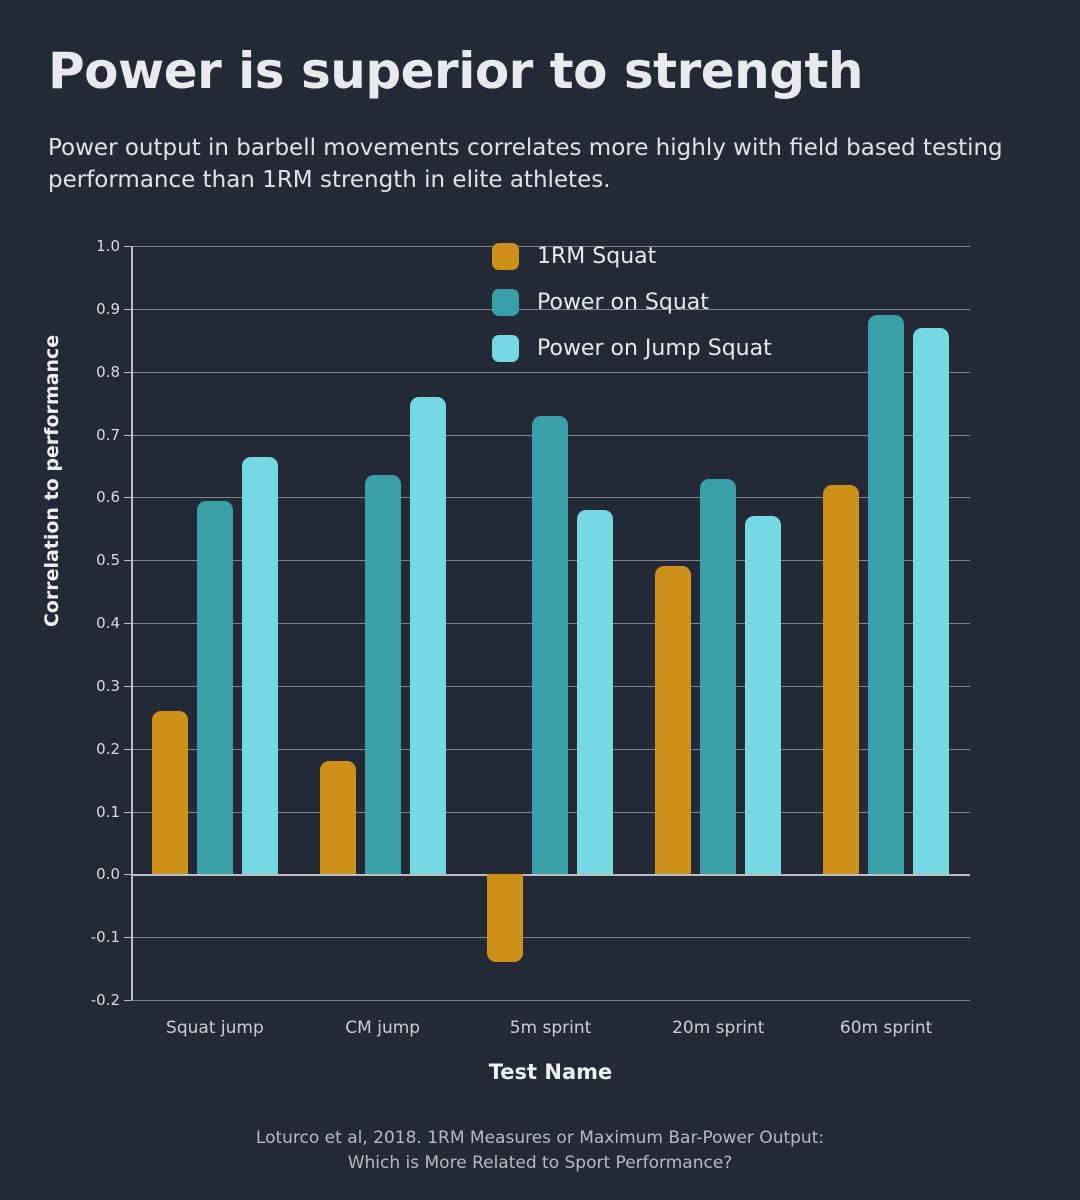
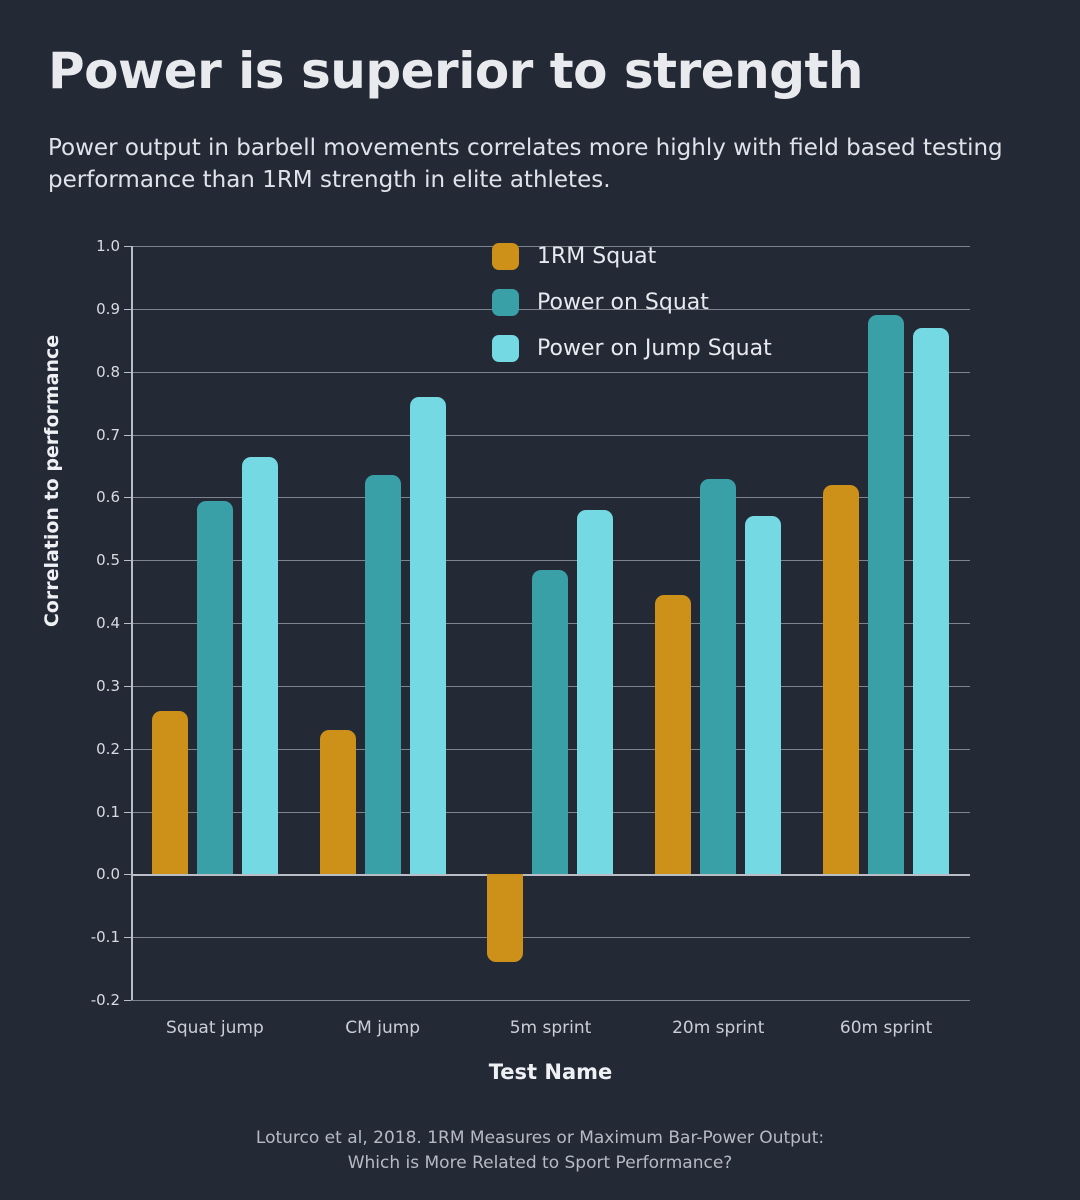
1RM Squat/CM jump: 0.18 -> 0.23
Power on Squat/5m sprint: 0.73 -> 0.48
1RM Squat/20m sprint: 0.49 -> 0.45
